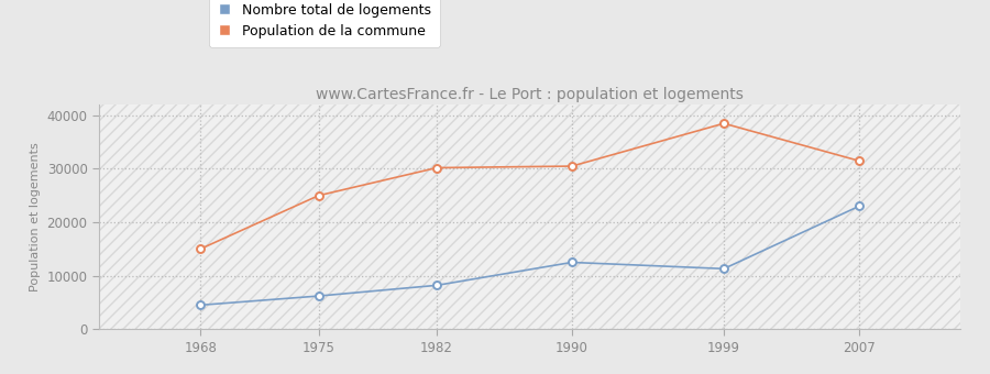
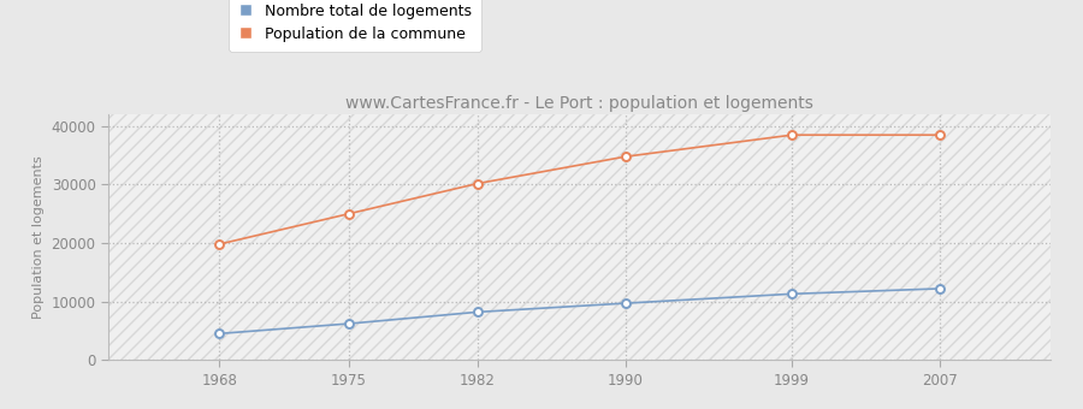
Population de la commune/1968: 15000 -> 19800
Nombre total de logements/1990: 12500 -> 9700
Population de la commune/1990: 30500 -> 34800
Nombre total de logements/2007: 23000 -> 12200
Population de la commune/2007: 31500 -> 38500
